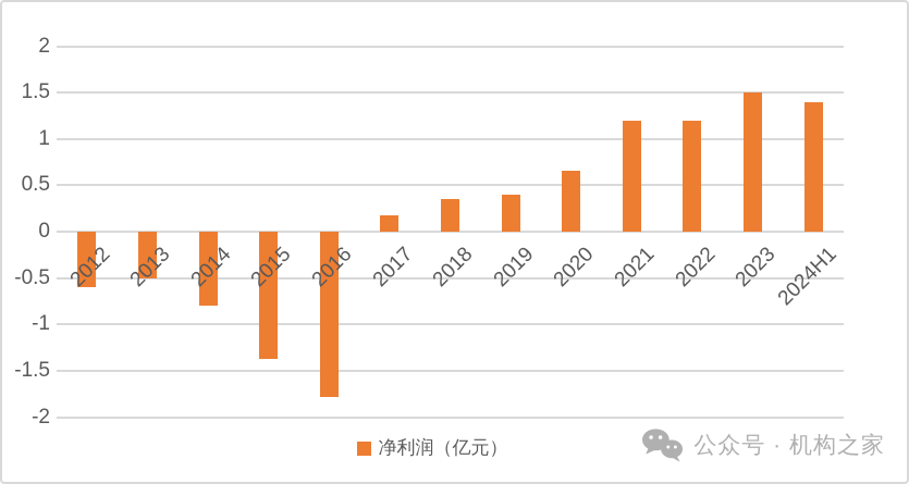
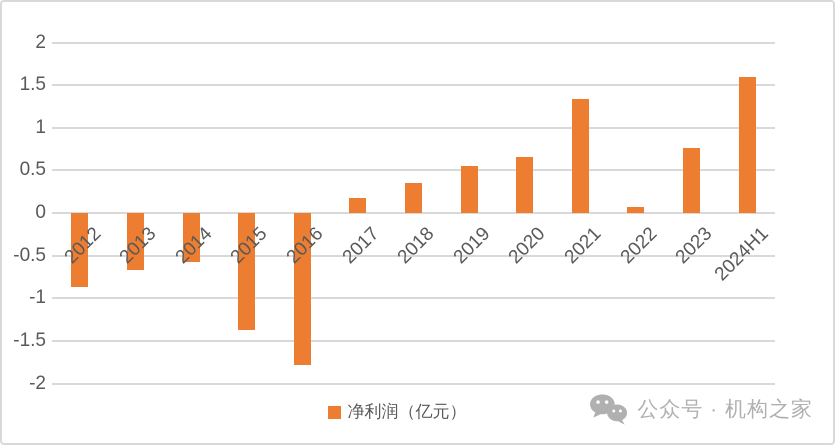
2012: -0.6 -> -0.9
2013: -0.5 -> -0.7
2014: -0.8 -> -0.6
2019: 0.4 -> 0.6
2021: 1.2 -> 1.3
2022: 1.2 -> 0.1
2023: 1.5 -> 0.8
2024H1: 1.4 -> 1.6
